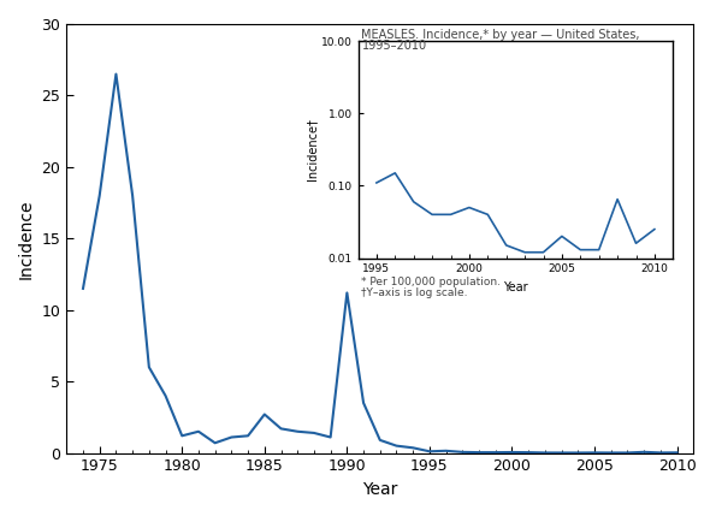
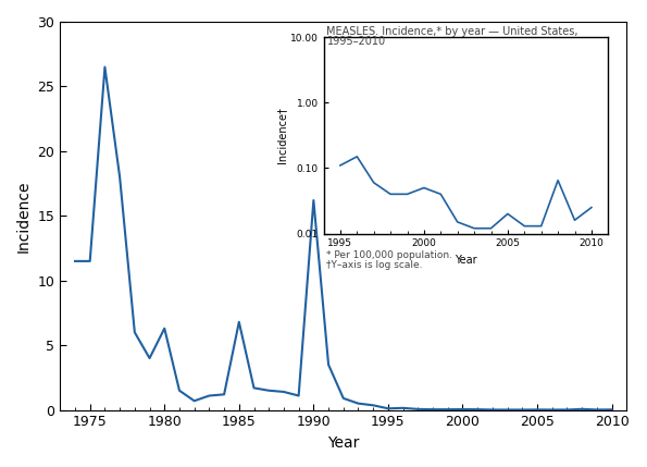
1975: 18.0 -> 11.5
1980: 1.2 -> 6.3
1985: 2.7 -> 6.8
1990: 11.2 -> 16.2
